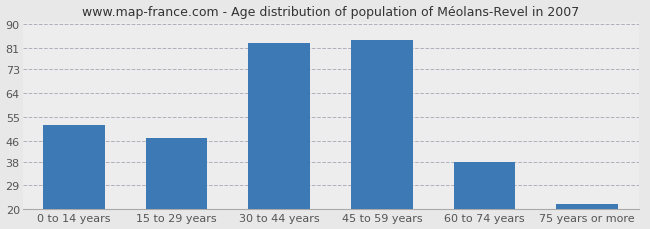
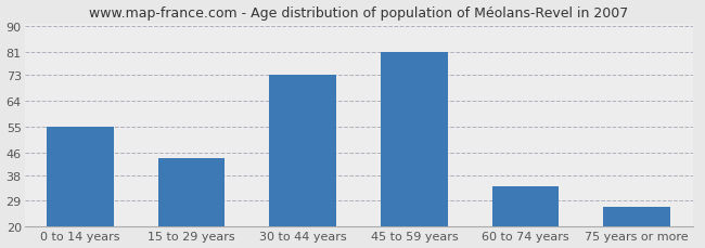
0 to 14 years: 52 -> 55
15 to 29 years: 47 -> 44
30 to 44 years: 83 -> 73
45 to 59 years: 84 -> 81
60 to 74 years: 38 -> 34
75 years or more: 22 -> 27
